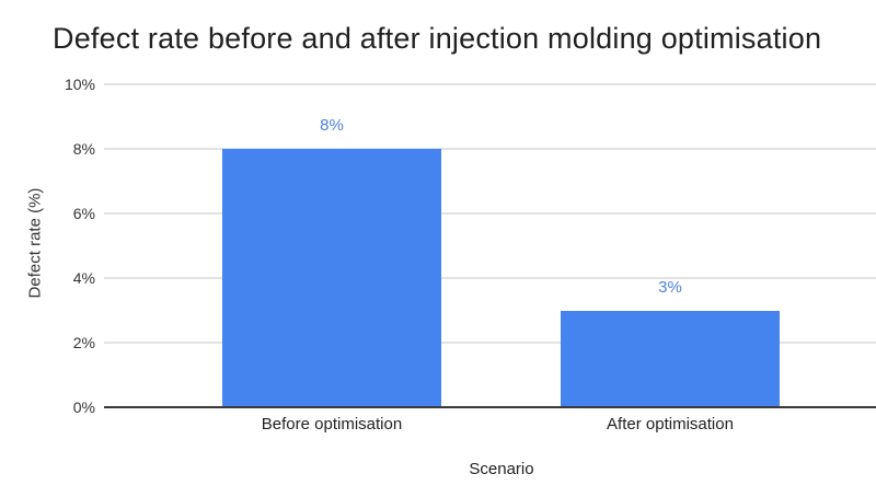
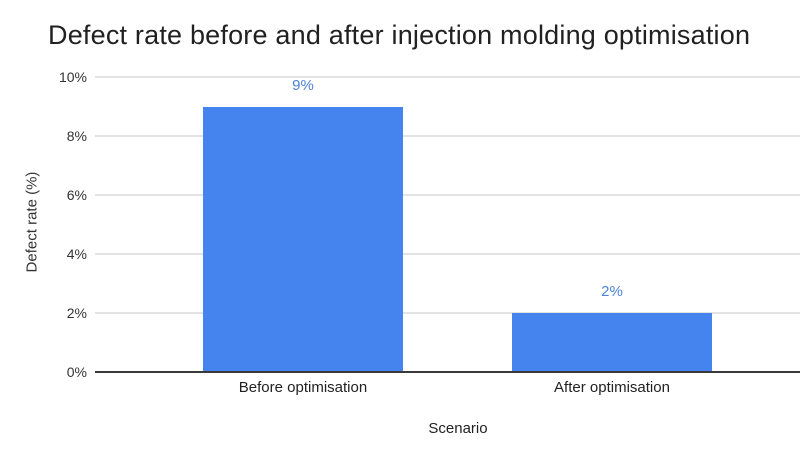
Before optimisation: 8% -> 9%
After optimisation: 3% -> 2%
